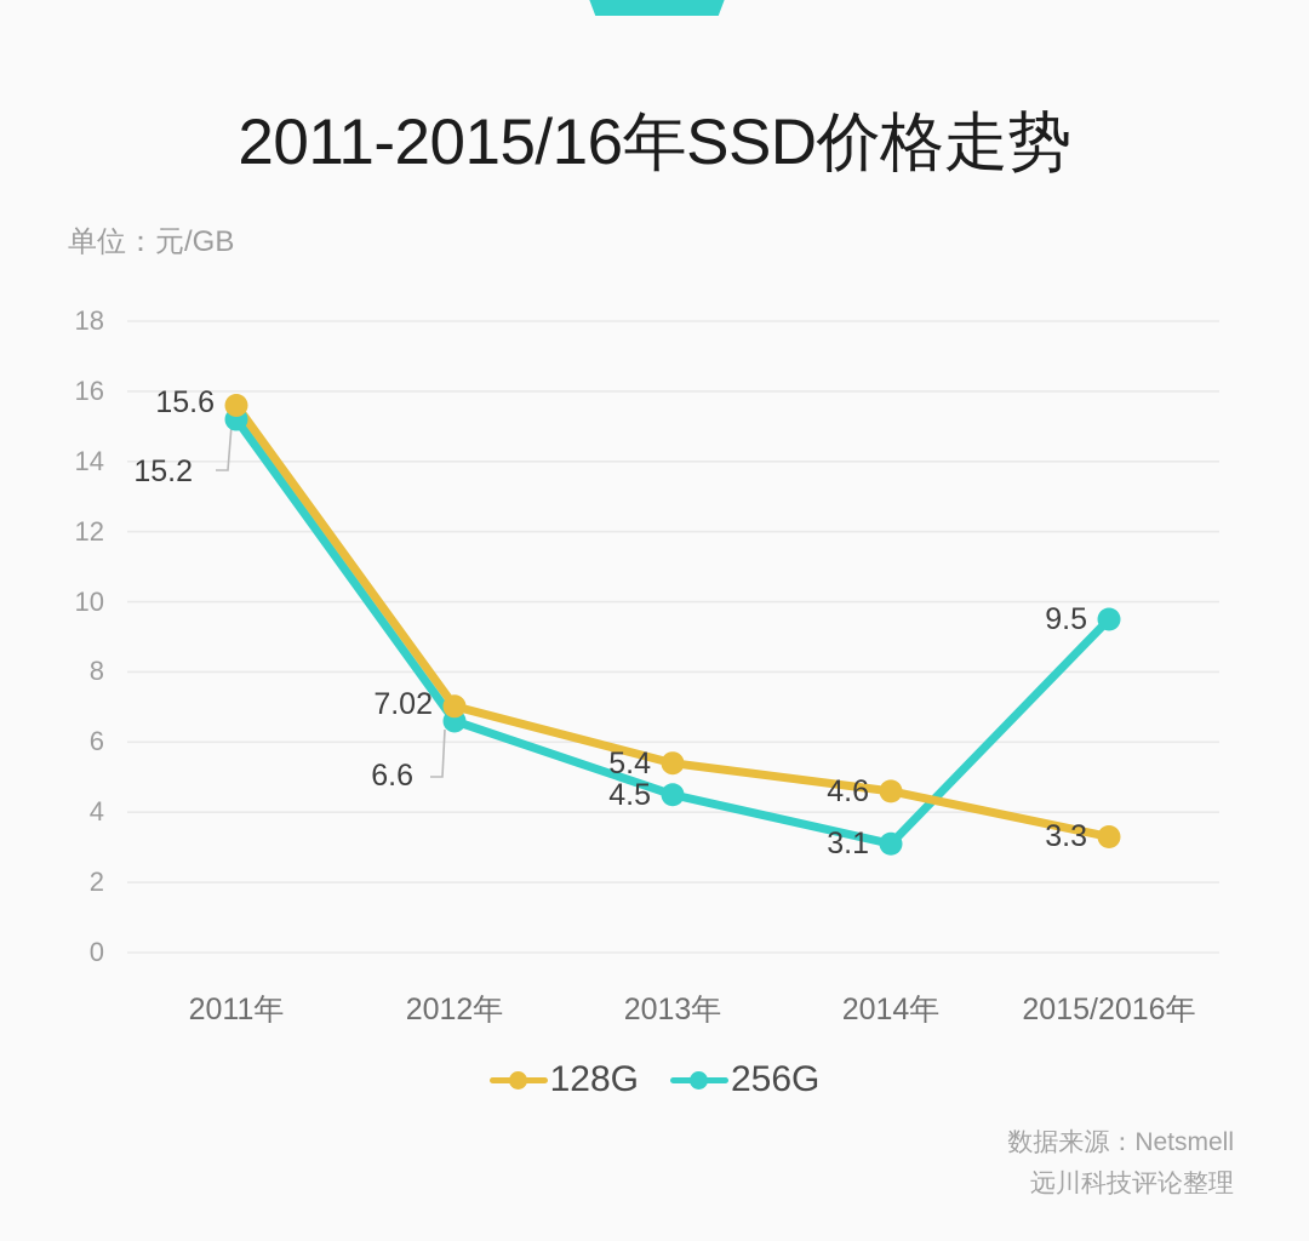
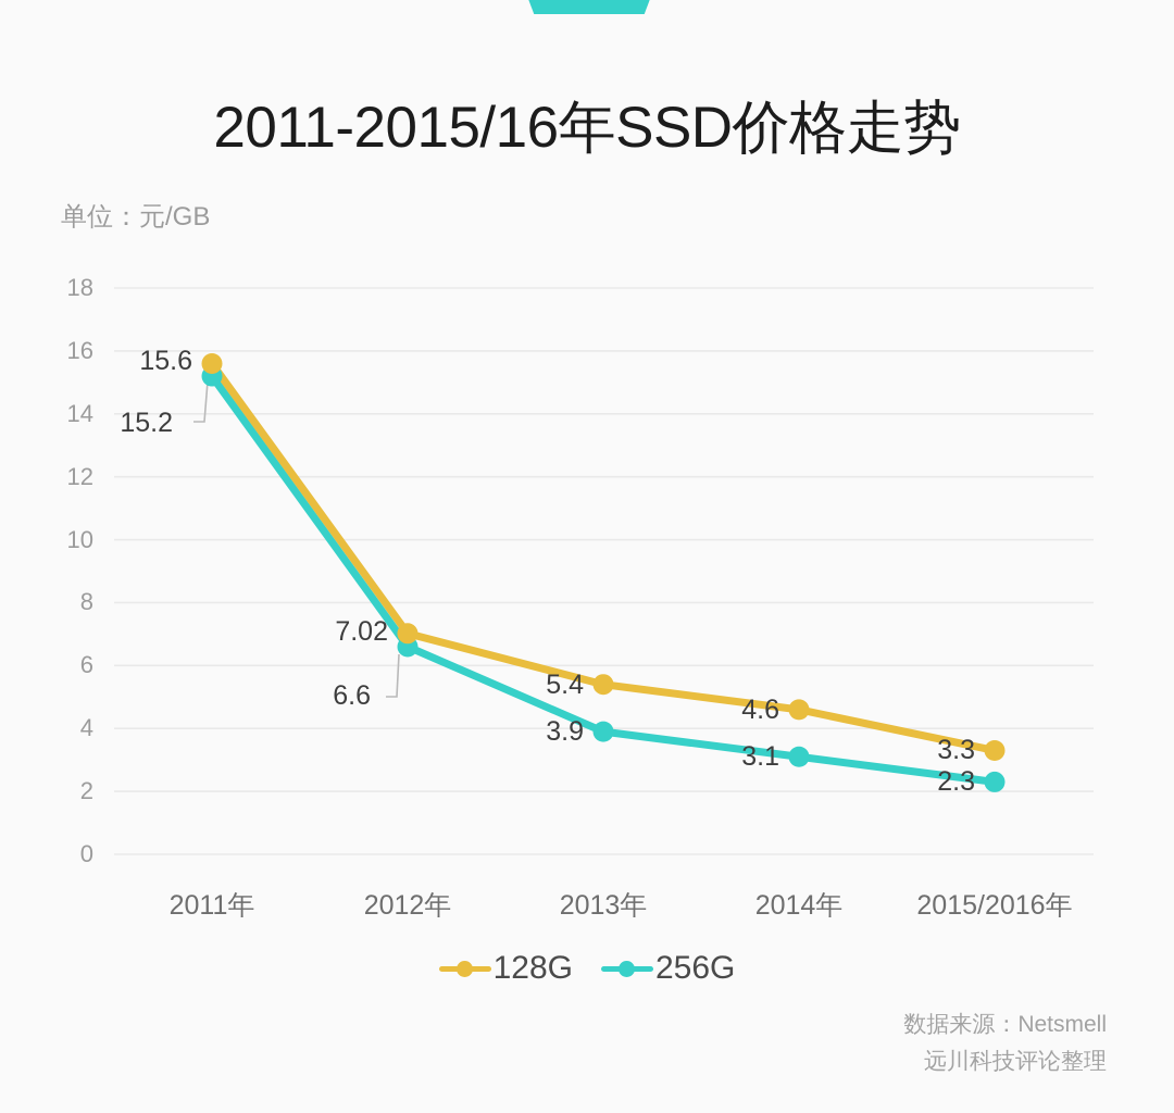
256G/2013年: 4.5 -> 3.9
256G/2015/2016年: 9.5 -> 2.3
